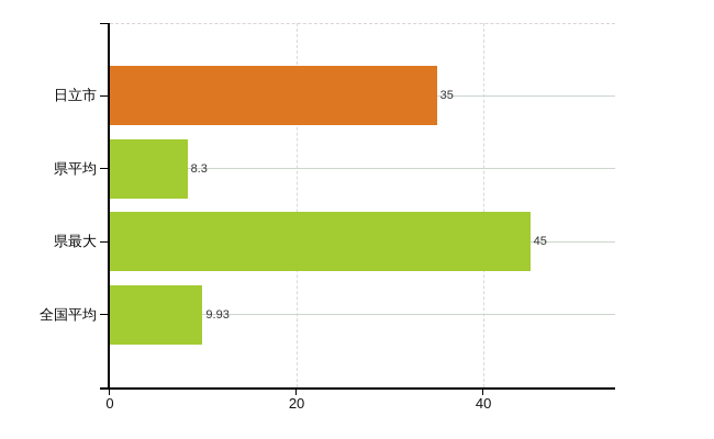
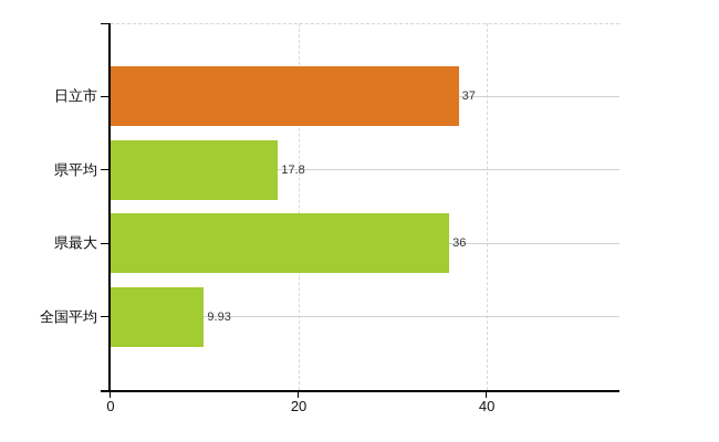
日立市: 35 -> 37
県平均: 8.3 -> 17.8
県最大: 45 -> 36
